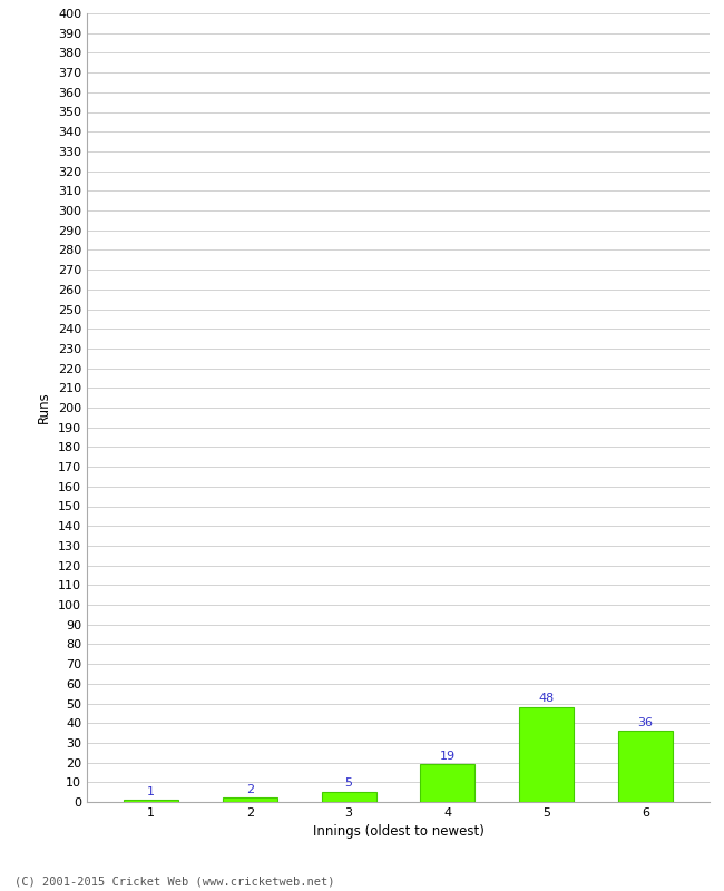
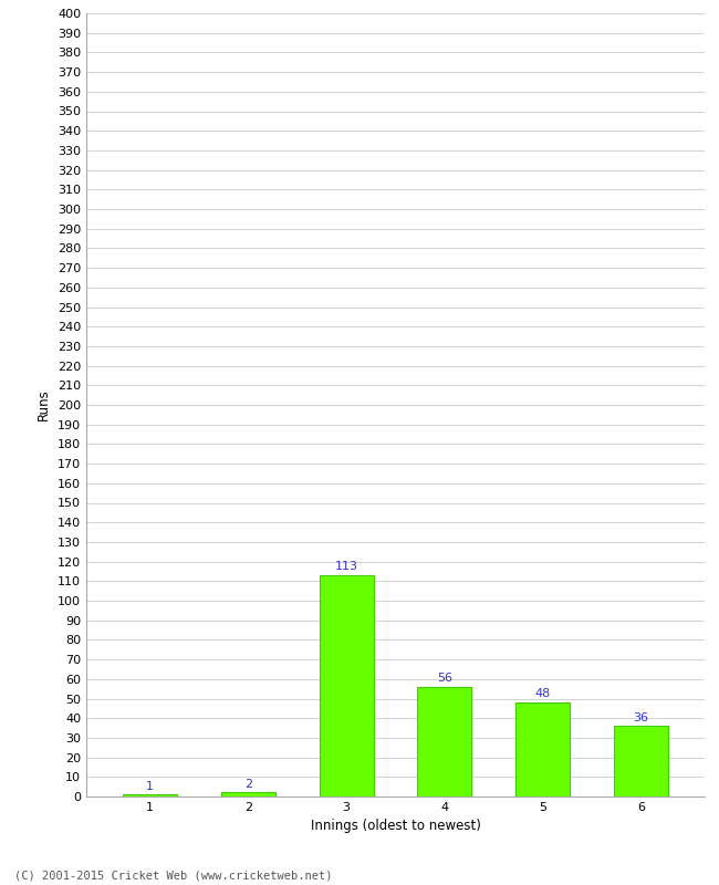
3: 5 -> 113
4: 19 -> 56
